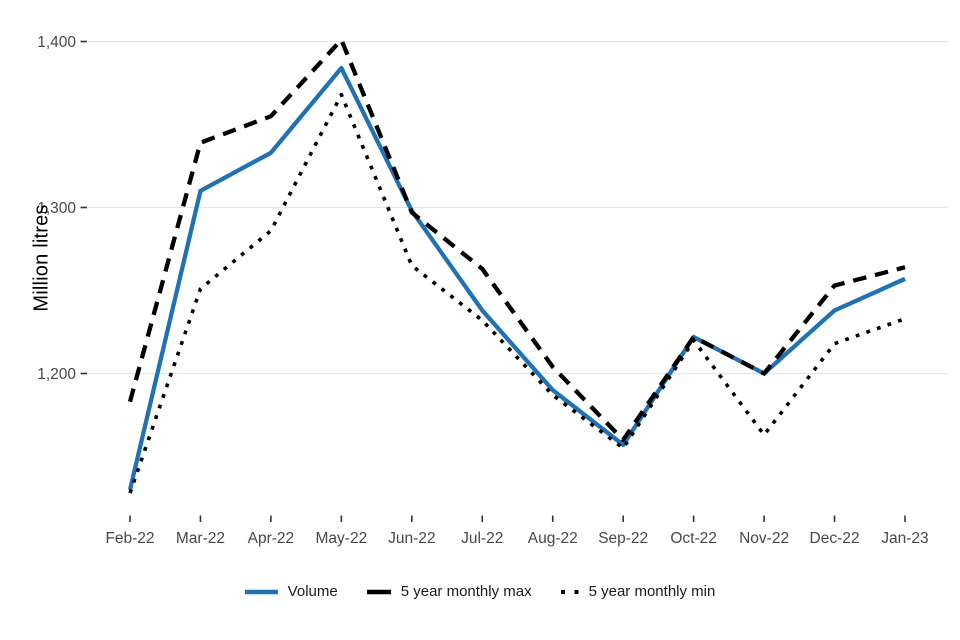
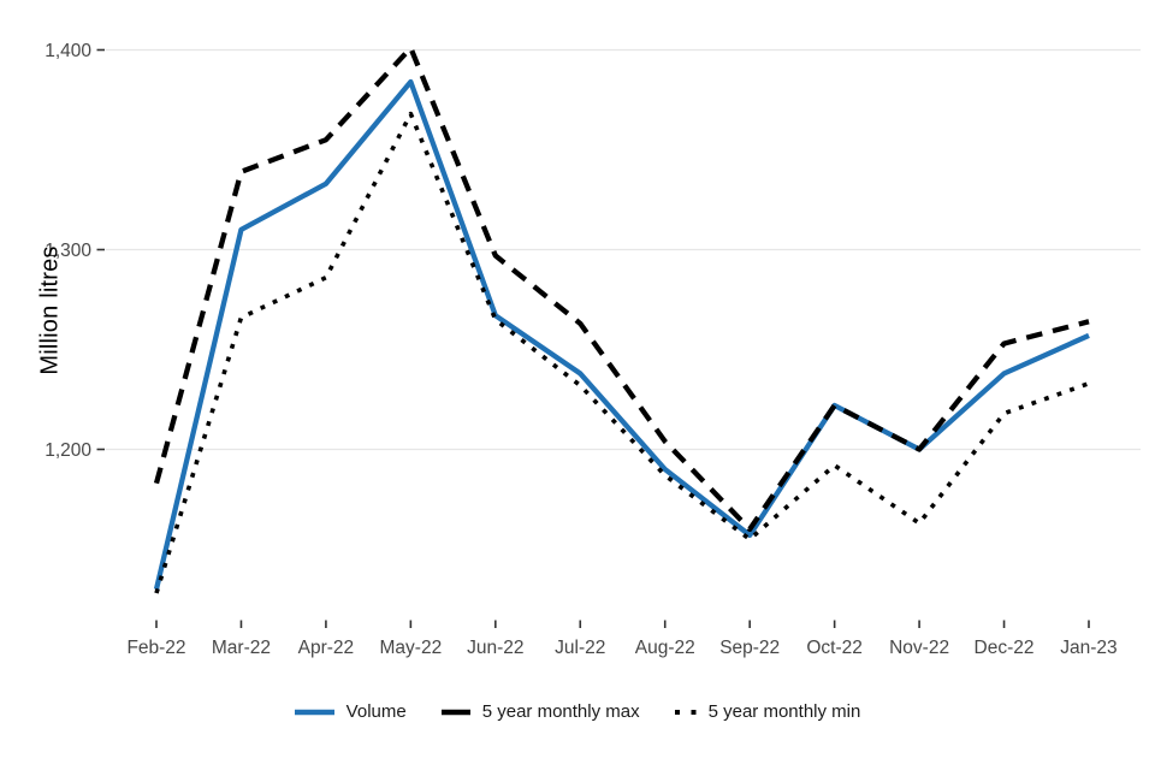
5 year monthly min/Mar-22: 1251 -> 1266
Volume/Jun-22: 1298 -> 1267
5 year monthly min/Oct-22: 1220 -> 1192
